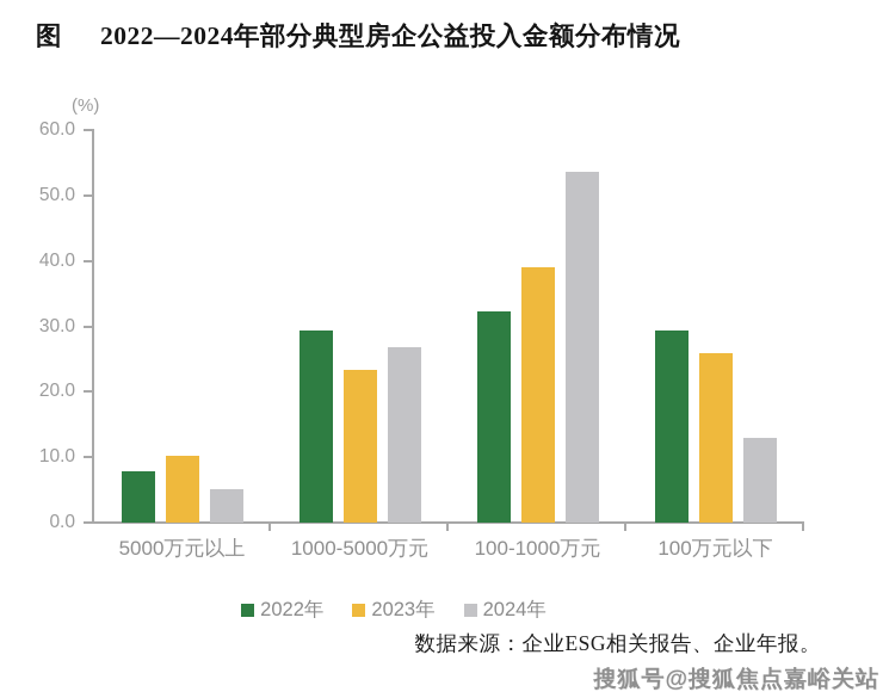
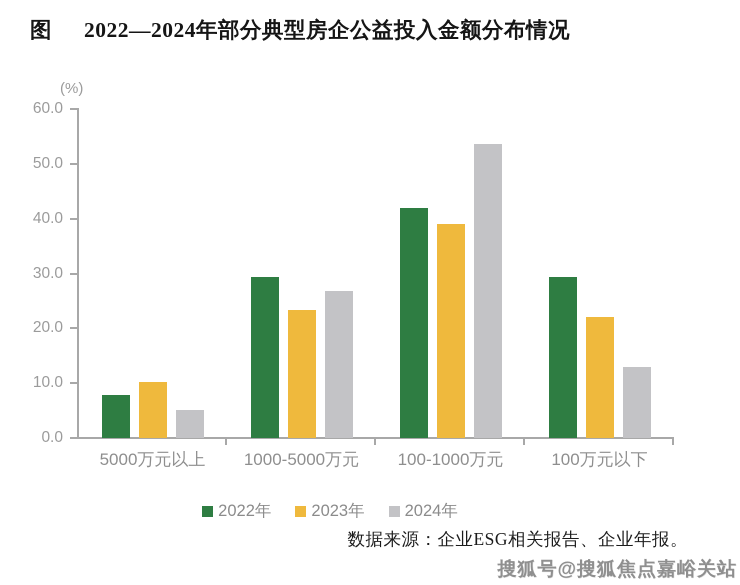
2022年/100-1000万元: 32 -> 42
2023年/100万元以下: 26 -> 22
